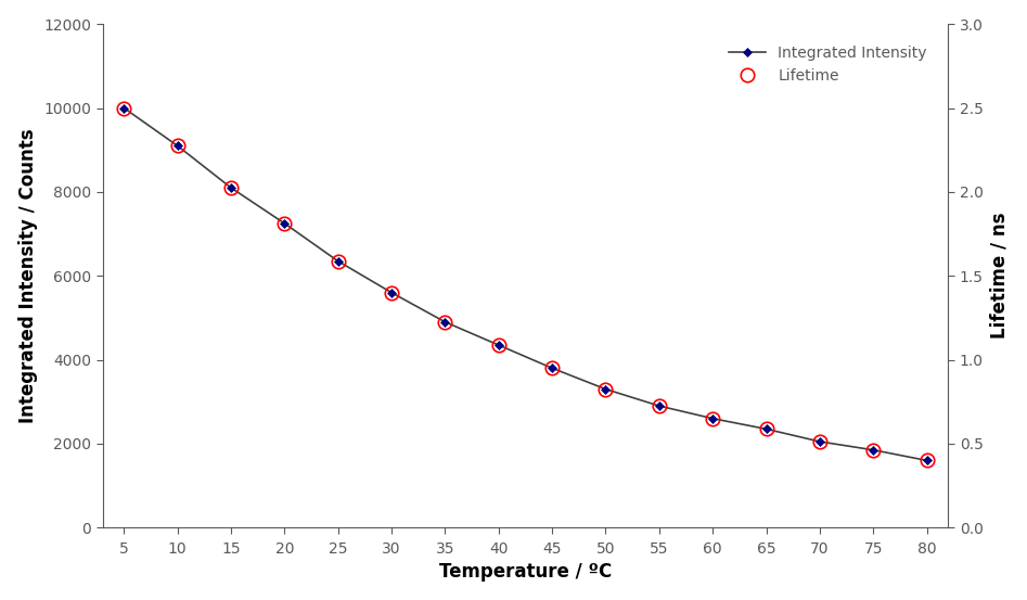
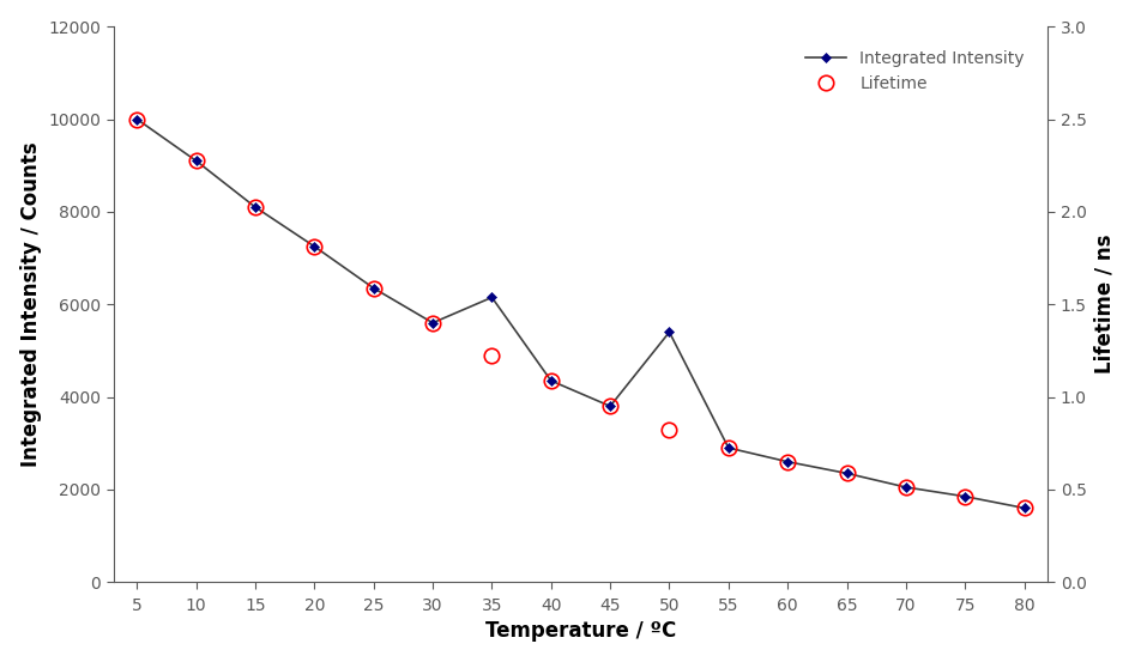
Integrated Intensity/35: 4900 -> 6150
Integrated Intensity/50: 3300 -> 5400
